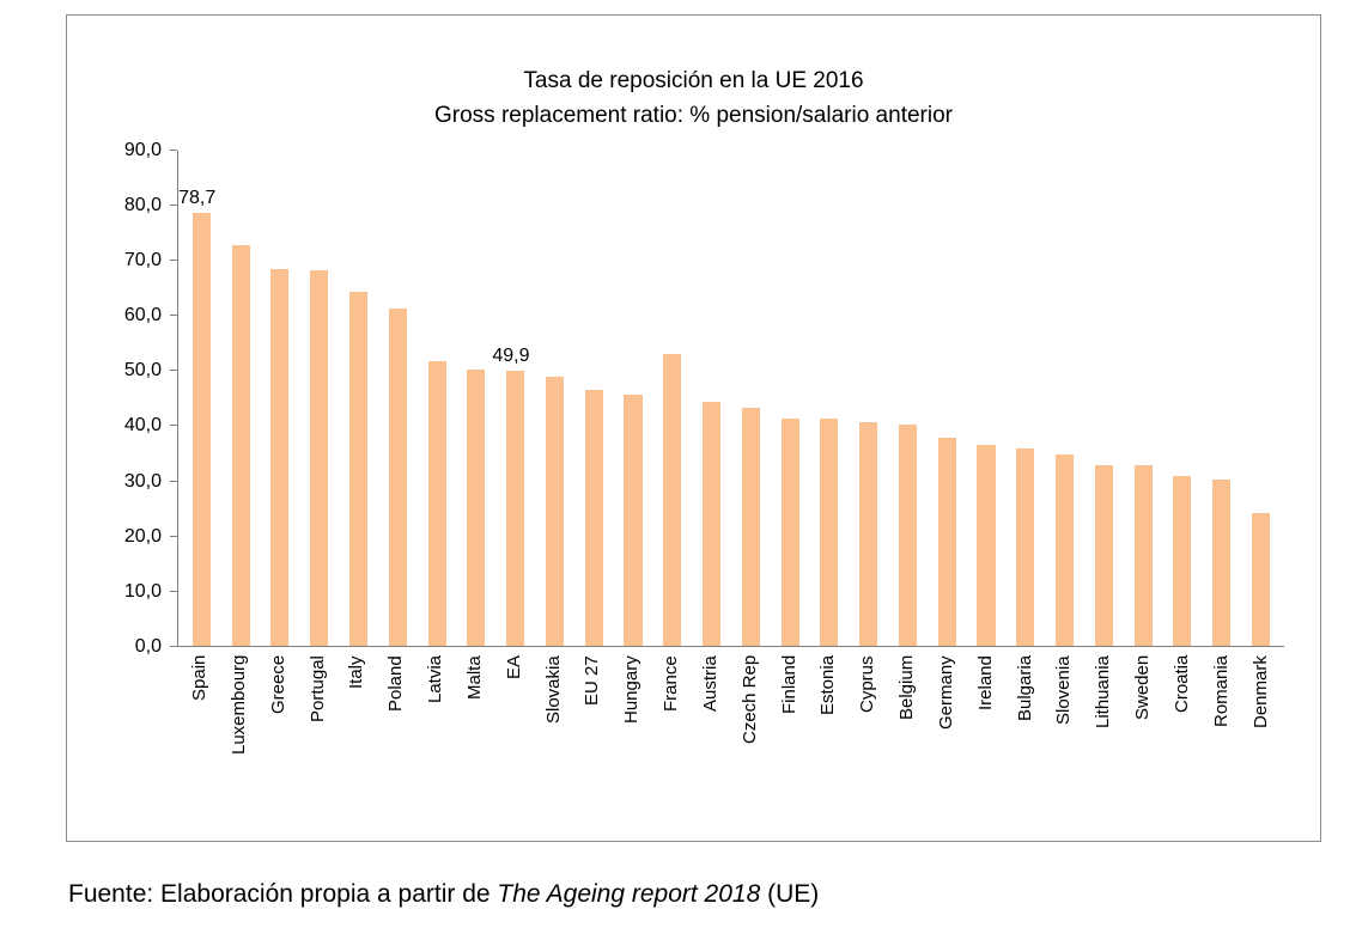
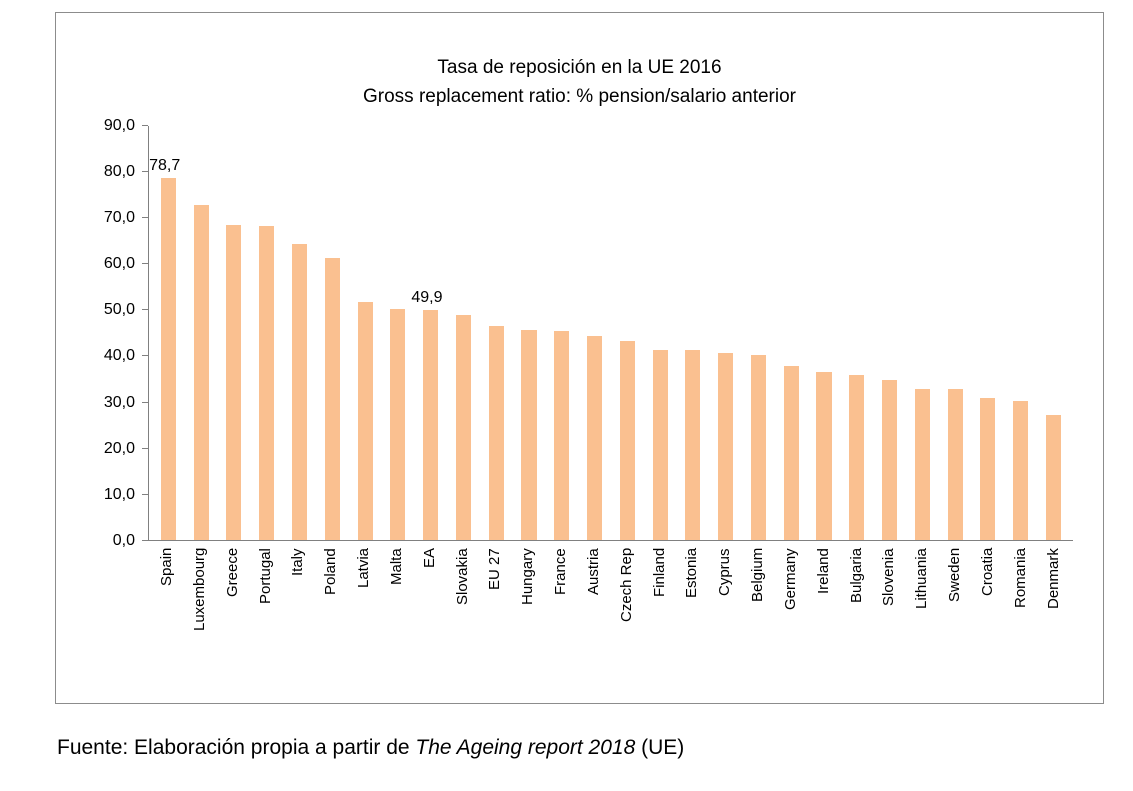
France: 53 -> 45
Denmark: 24 -> 27
